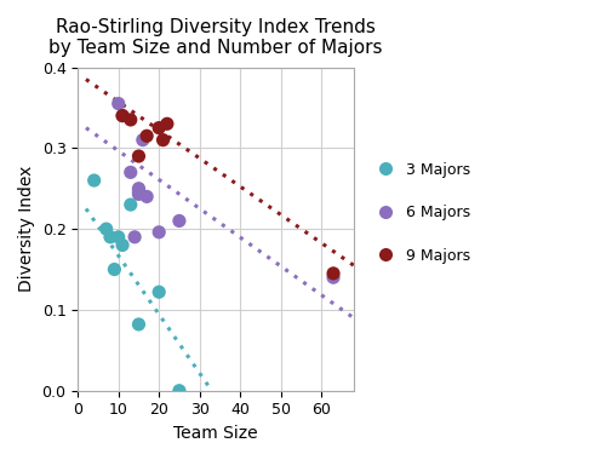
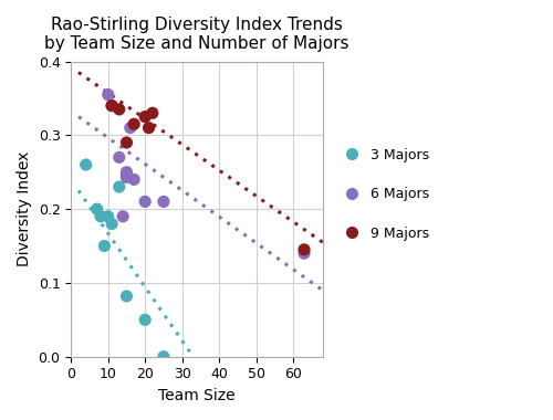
3 Majors/20: 0.122 -> 0.050
6 Majors/20: 0.196 -> 0.210
